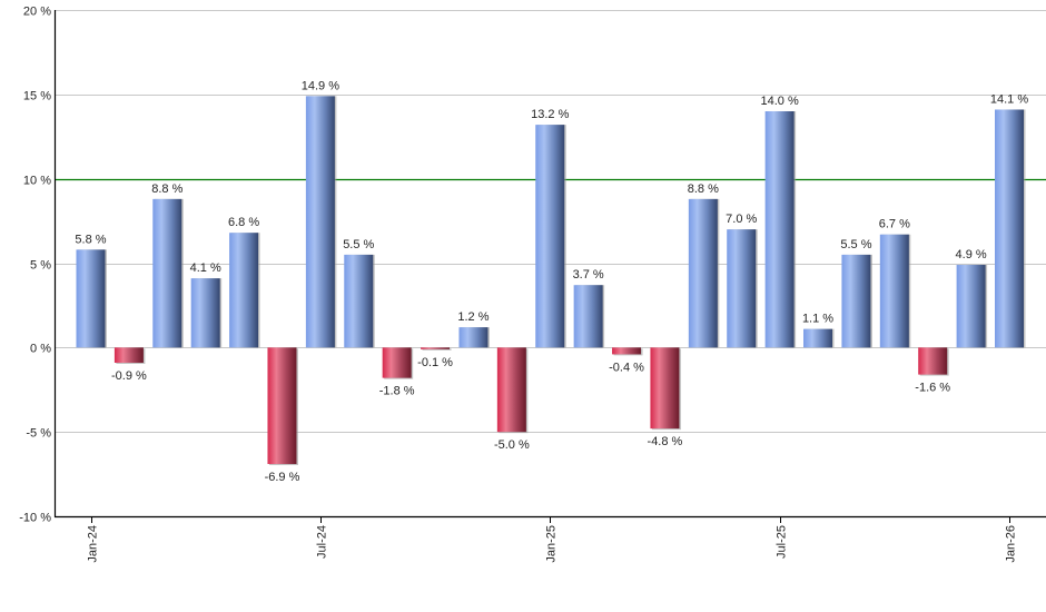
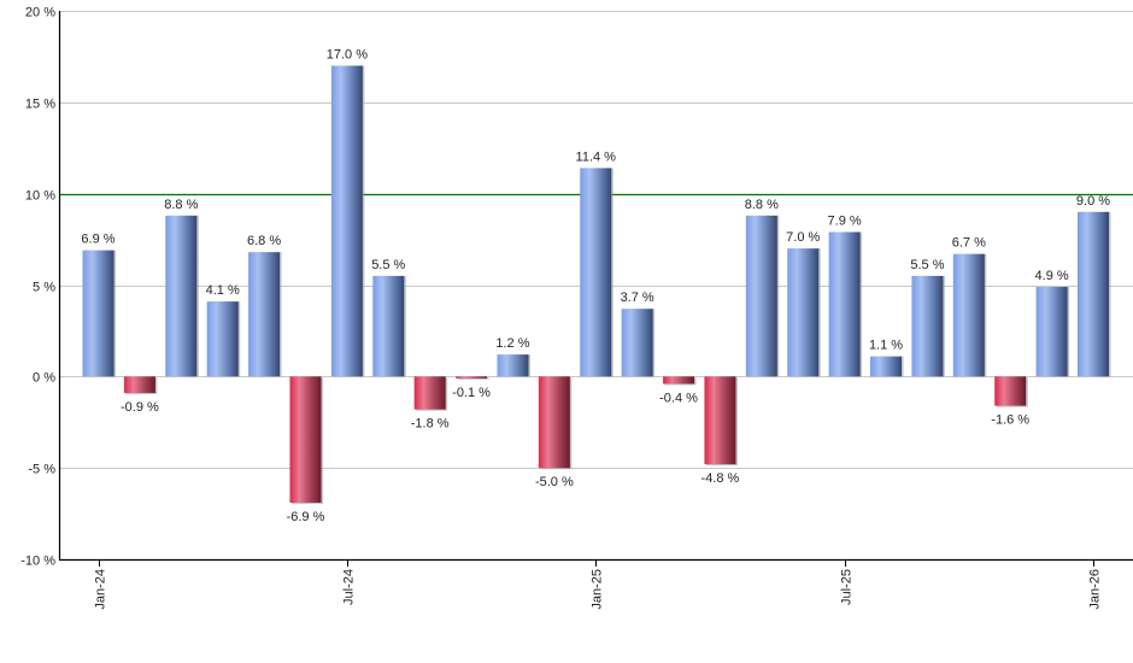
Jan-24: 5.8 -> 6.9
Jul-24: 14.9 -> 17.0
Jan-25: 13.2 -> 11.4
Jul-25: 14.0 -> 7.9
Jan-26: 14.1 -> 9.0
